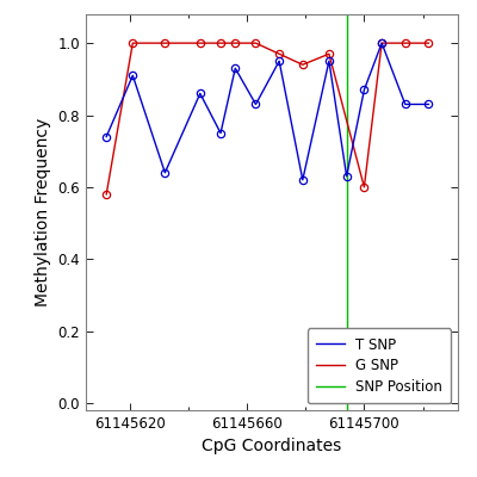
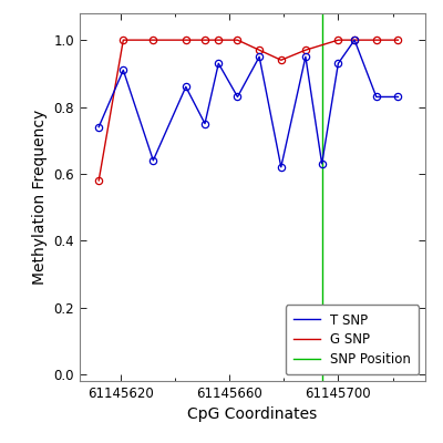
T SNP/61145700: 0.87 -> 0.93
G SNP/61145700: 0.60 -> 1.00
